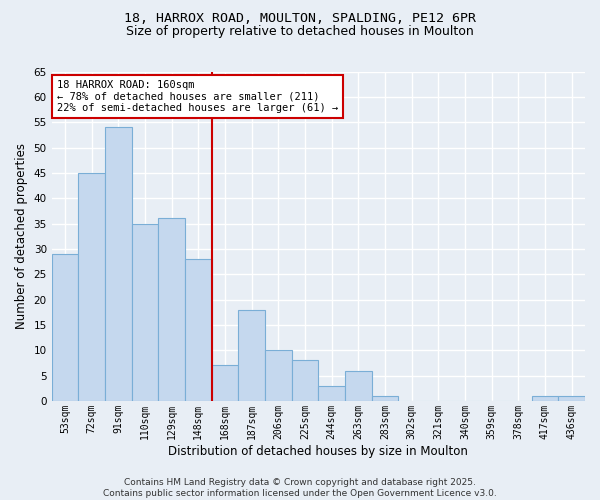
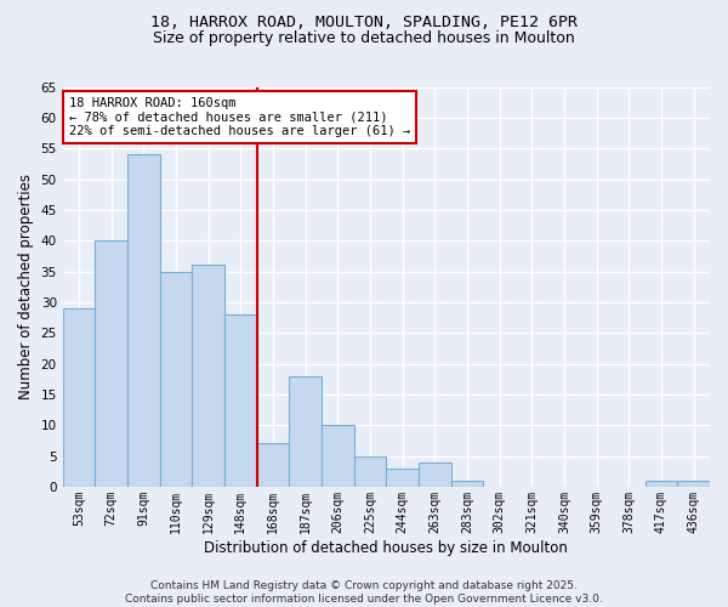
72sqm: 45 -> 40
225sqm: 8 -> 5
263sqm: 6 -> 4
